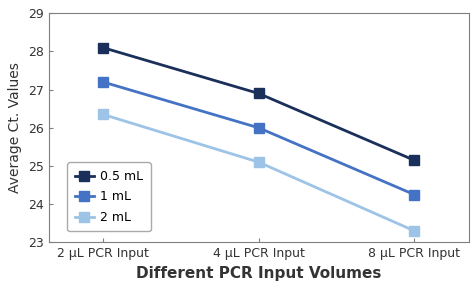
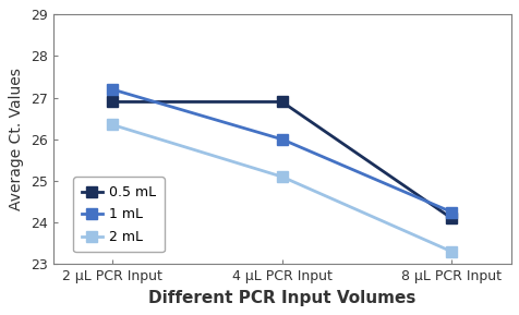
0.5 mL/2 μL PCR Input: 28.10 -> 26.90
0.5 mL/8 μL PCR Input: 25.15 -> 24.10
